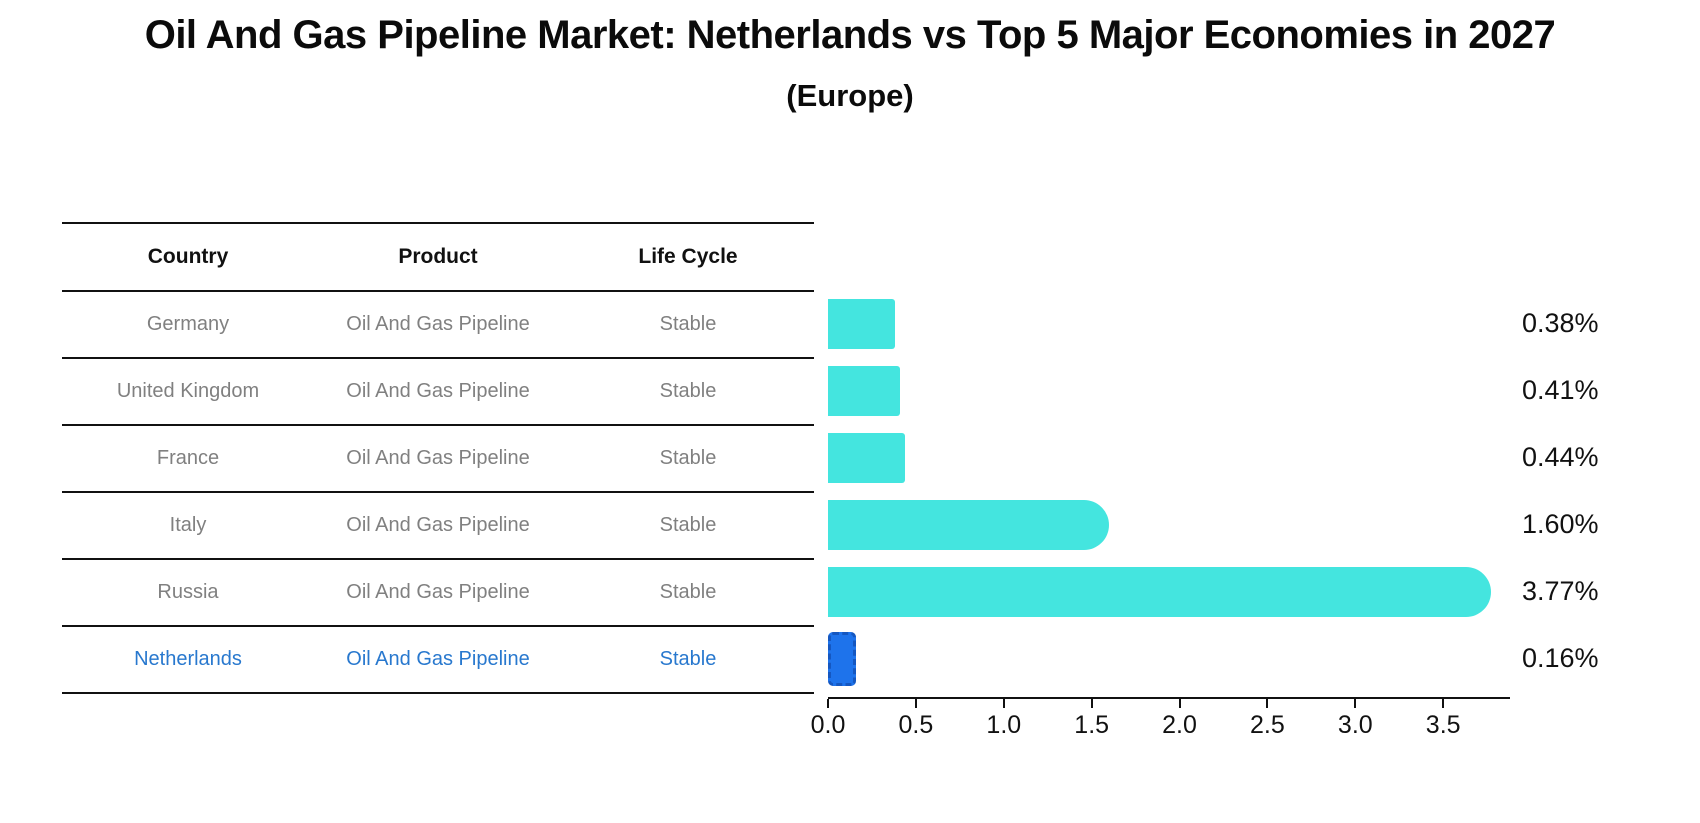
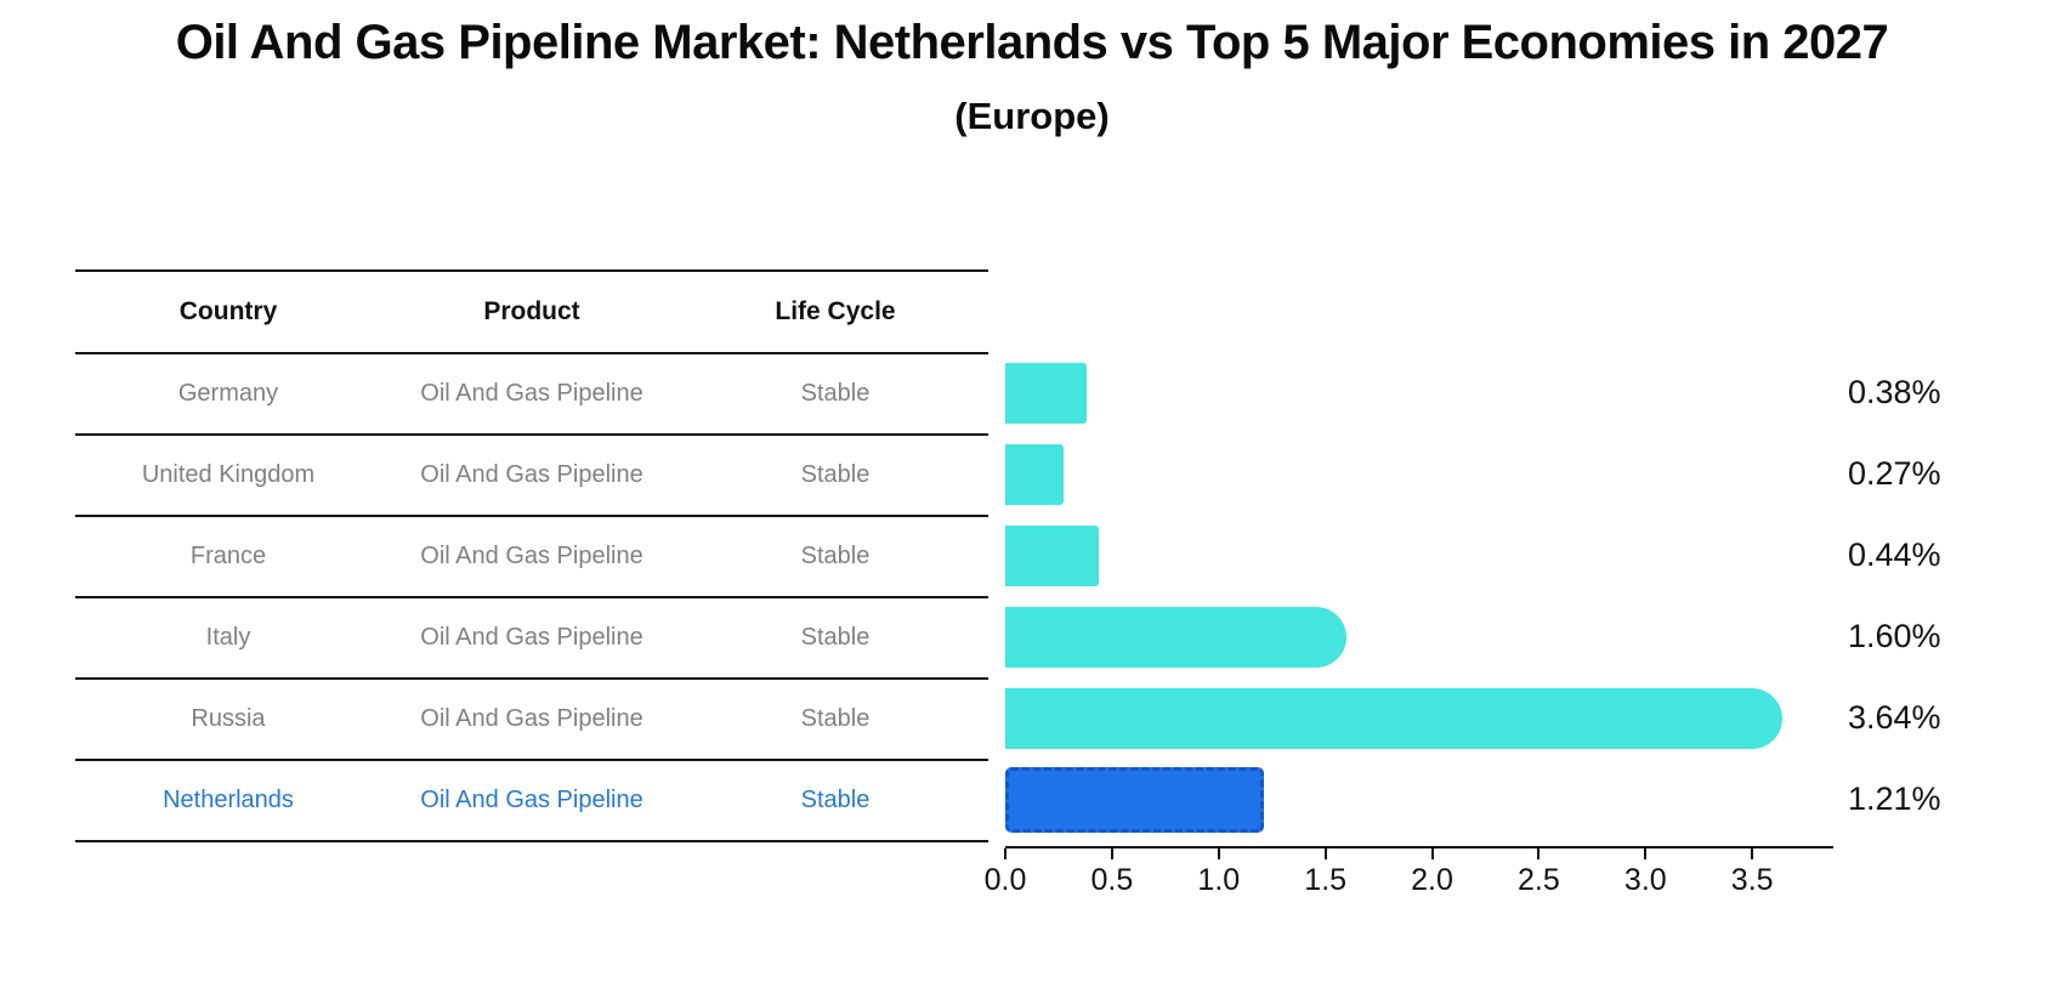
United Kingdom: 0.41% -> 0.27%
Russia: 3.77% -> 3.64%
Netherlands: 0.16% -> 1.21%
